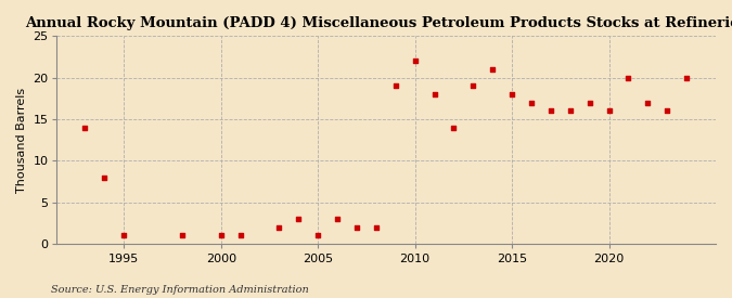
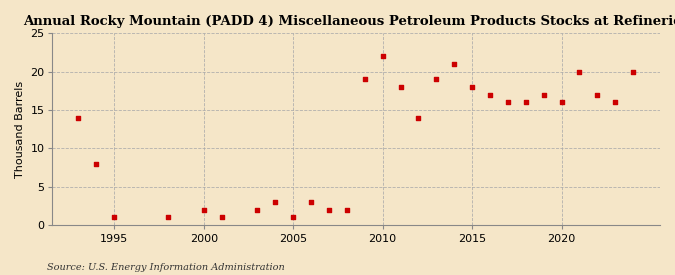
2000: 1 -> 2
